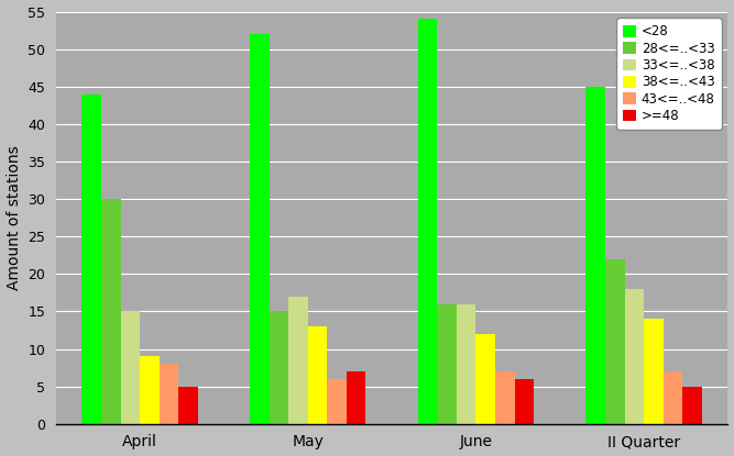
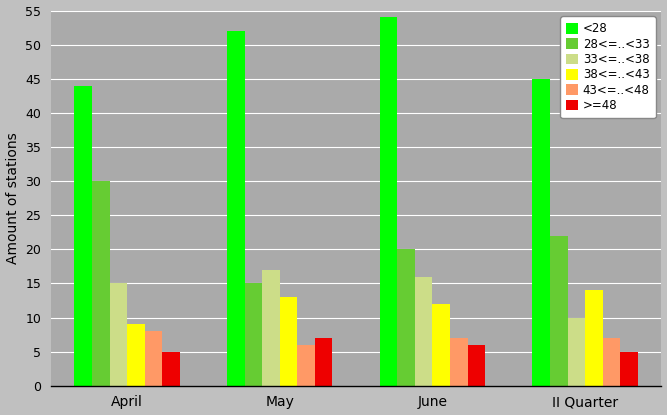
28<=..<33/June: 16 -> 20
33<=..<38/II Quarter: 18 -> 10
